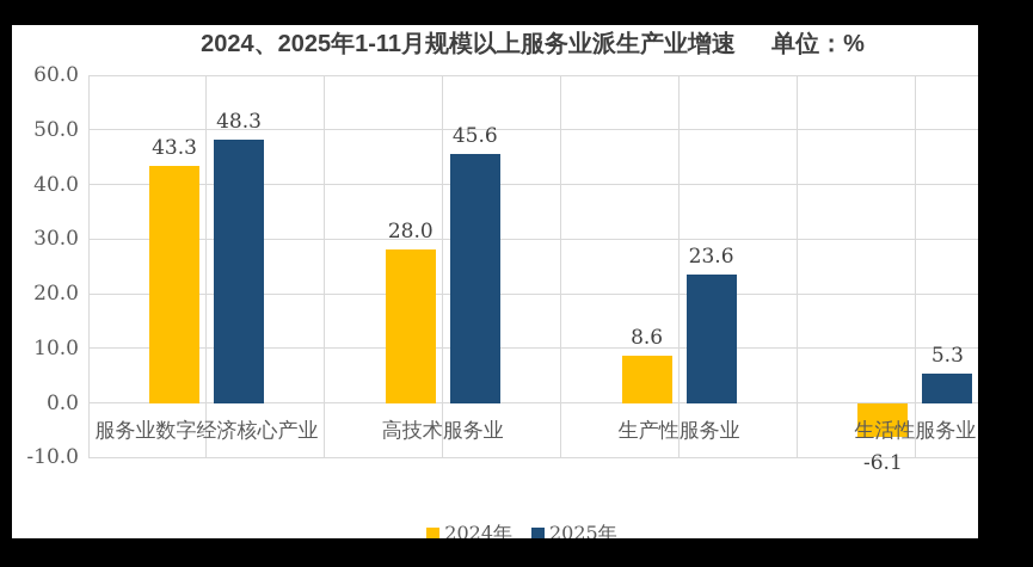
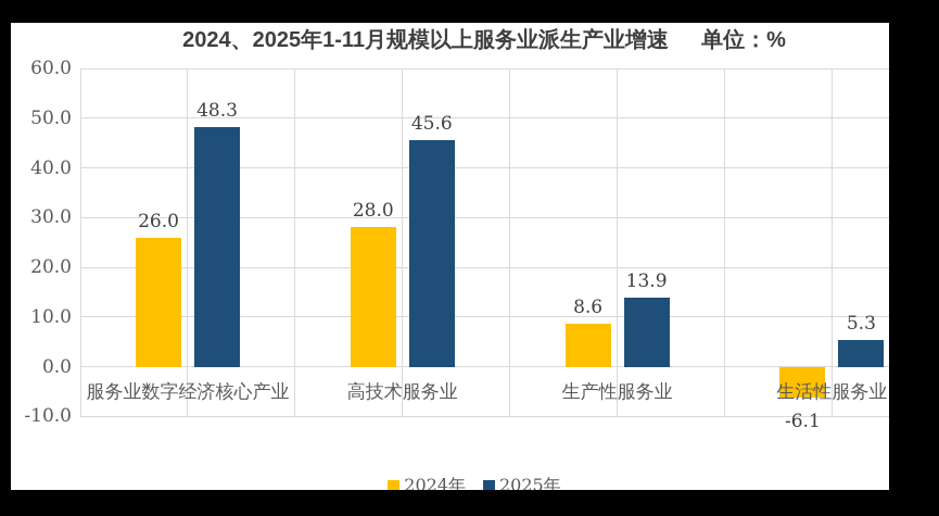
2024年/服务业数字经济核心产业: 43.3 -> 26.0
2025年/生产性服务业: 23.6 -> 13.9
